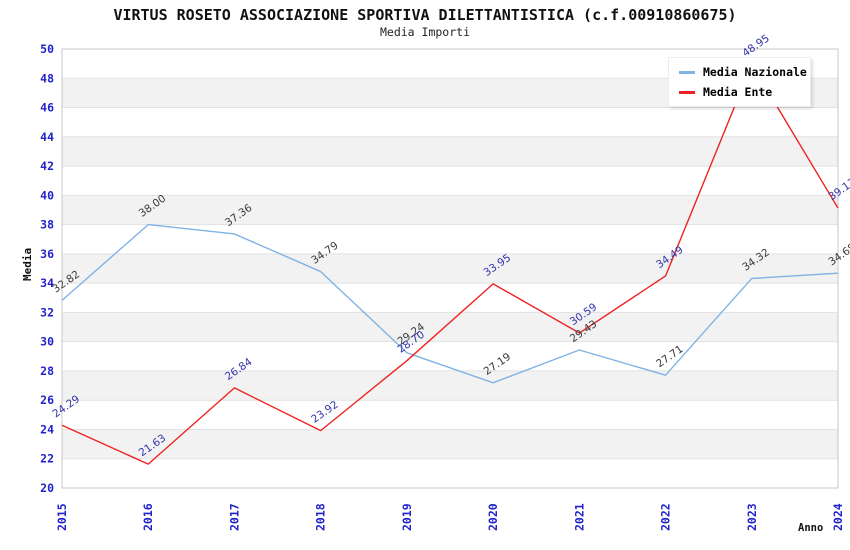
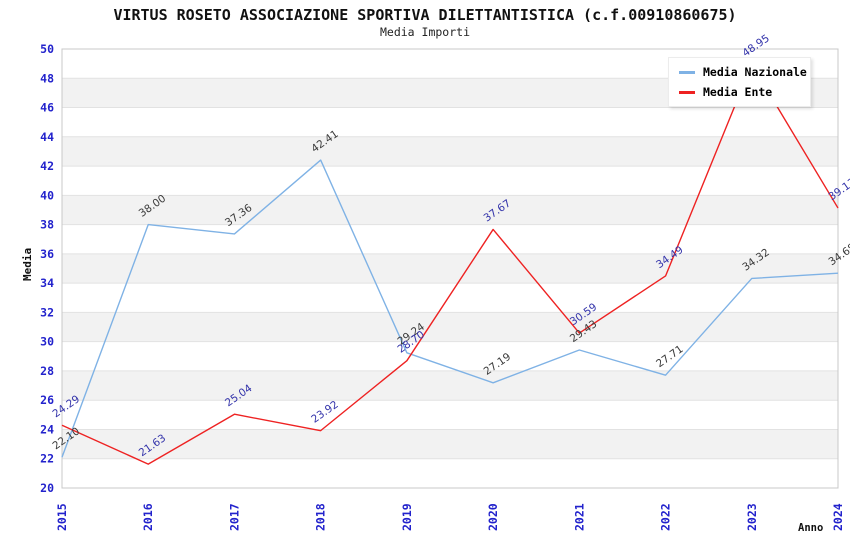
Media Nazionale/2015: 32.82 -> 22.10
Media Ente/2017: 26.84 -> 25.04
Media Nazionale/2018: 34.79 -> 42.41
Media Ente/2020: 33.95 -> 37.67
